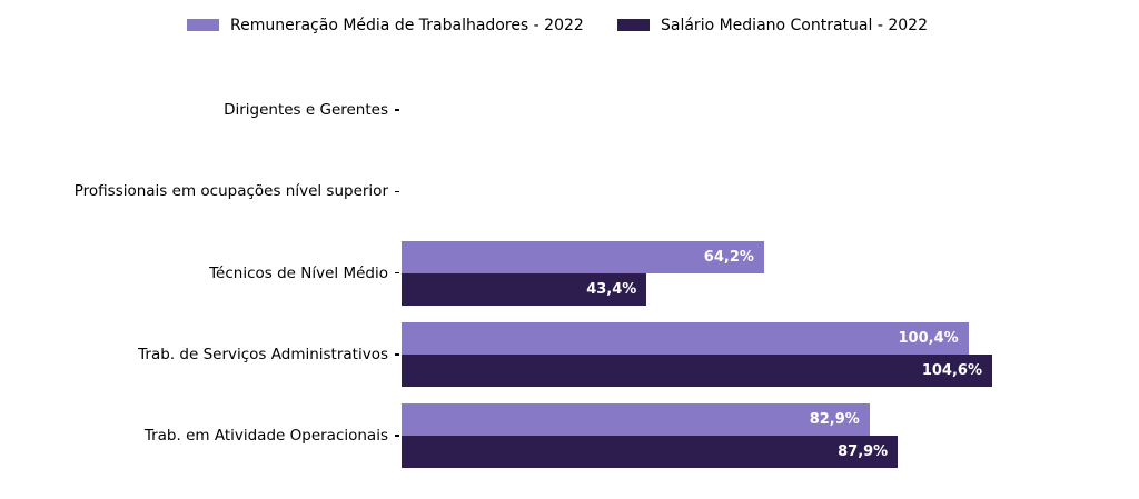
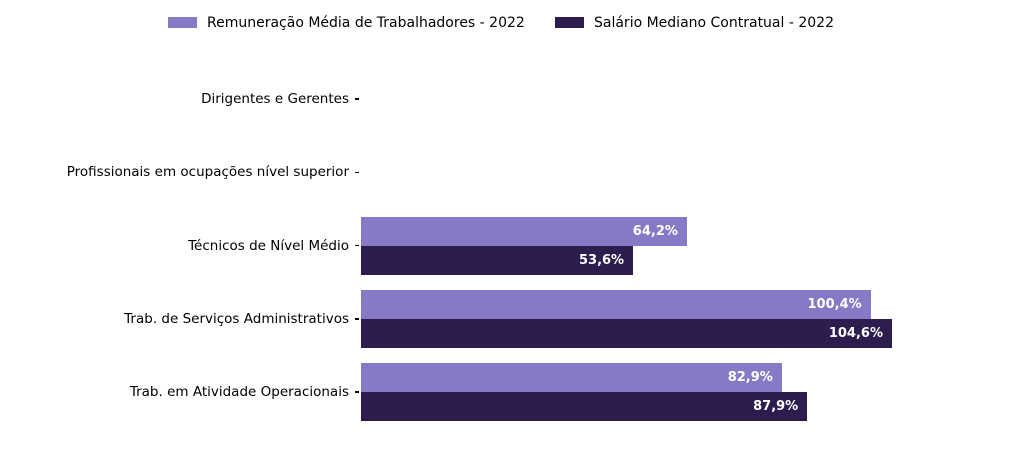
Salário Mediano Contratual - 2022/Técnicos de Nível Médio: 43,4% -> 53,6%
